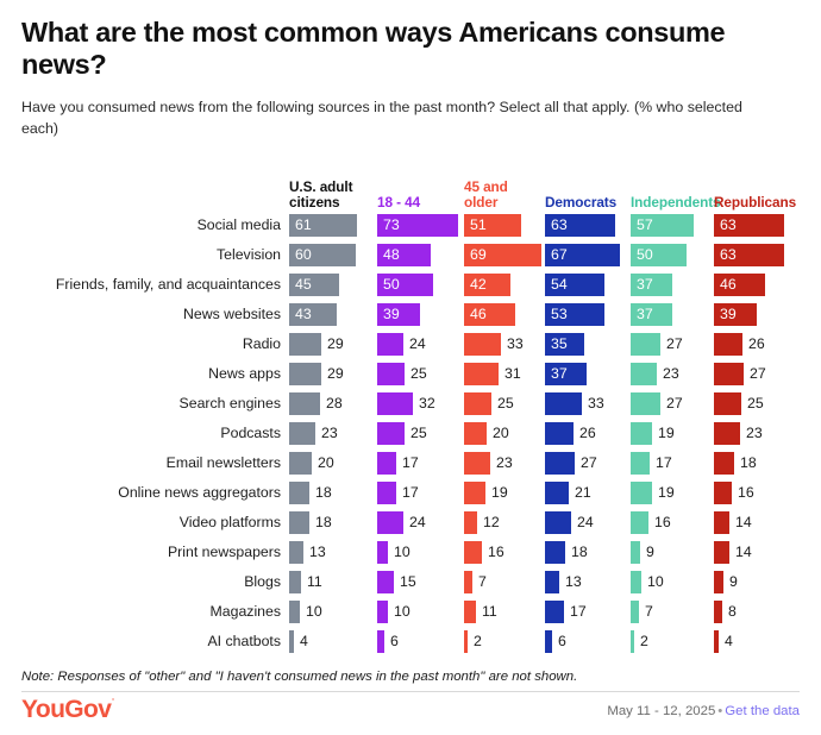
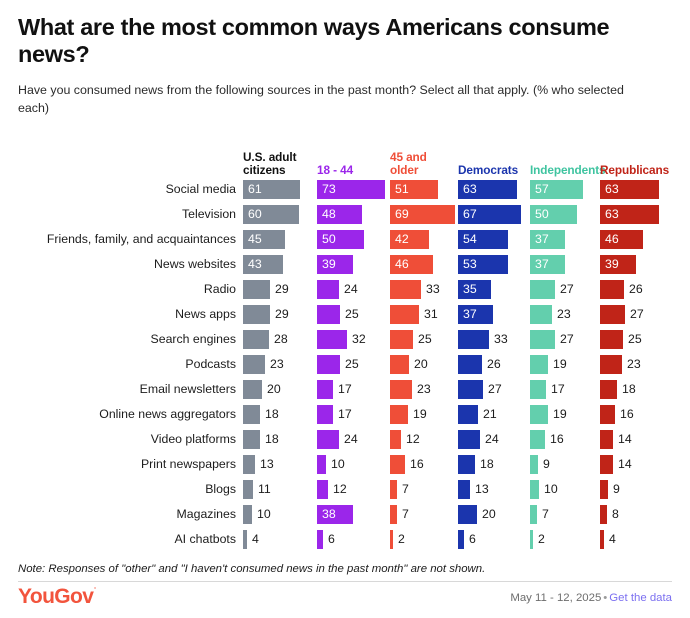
18 - 44/Blogs: 15 -> 12
18 - 44/Magazines: 10 -> 38
45 and older/Magazines: 11 -> 7
Democrats/Magazines: 17 -> 20
